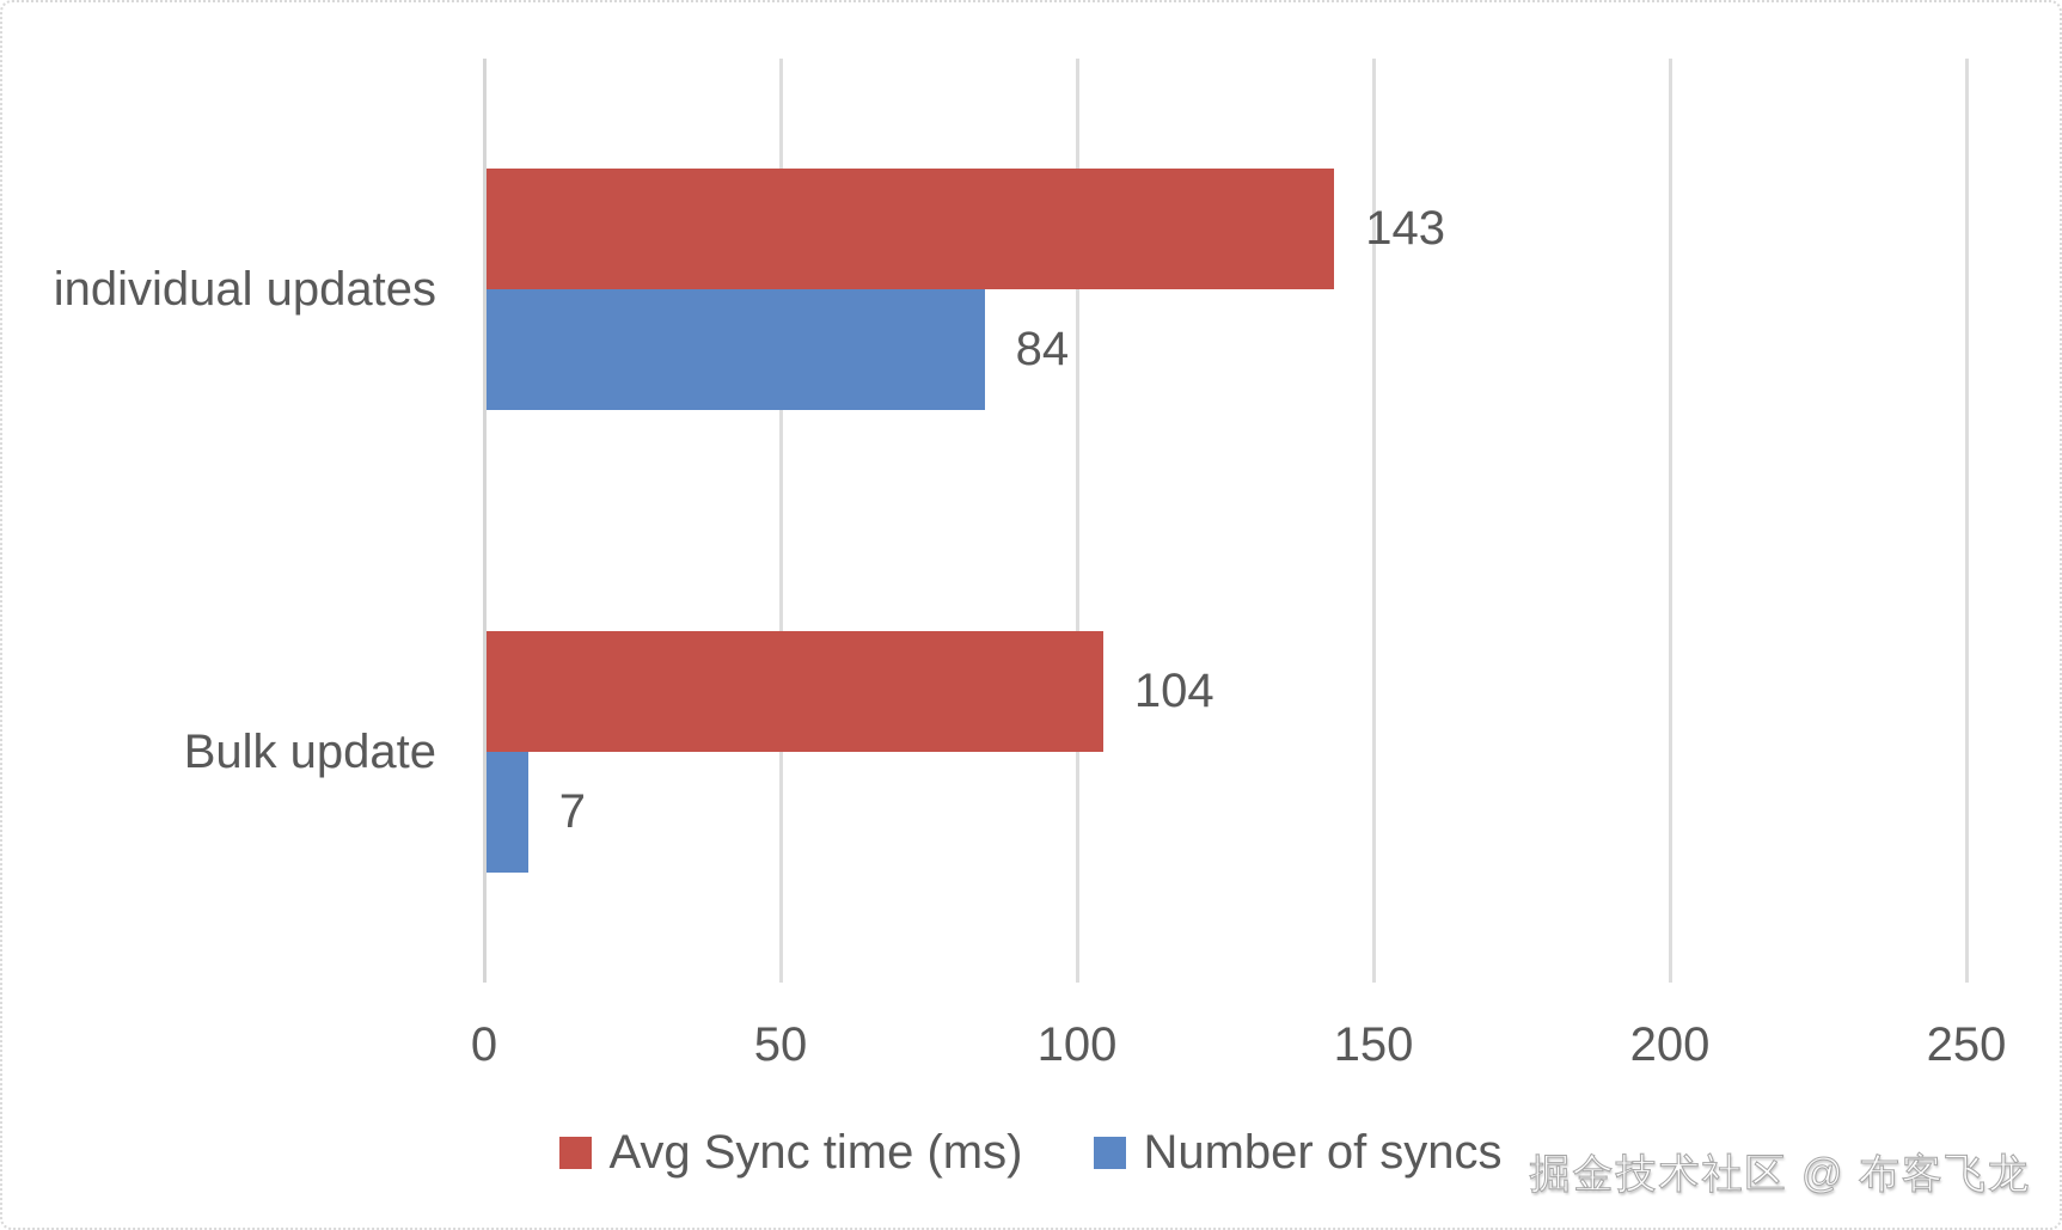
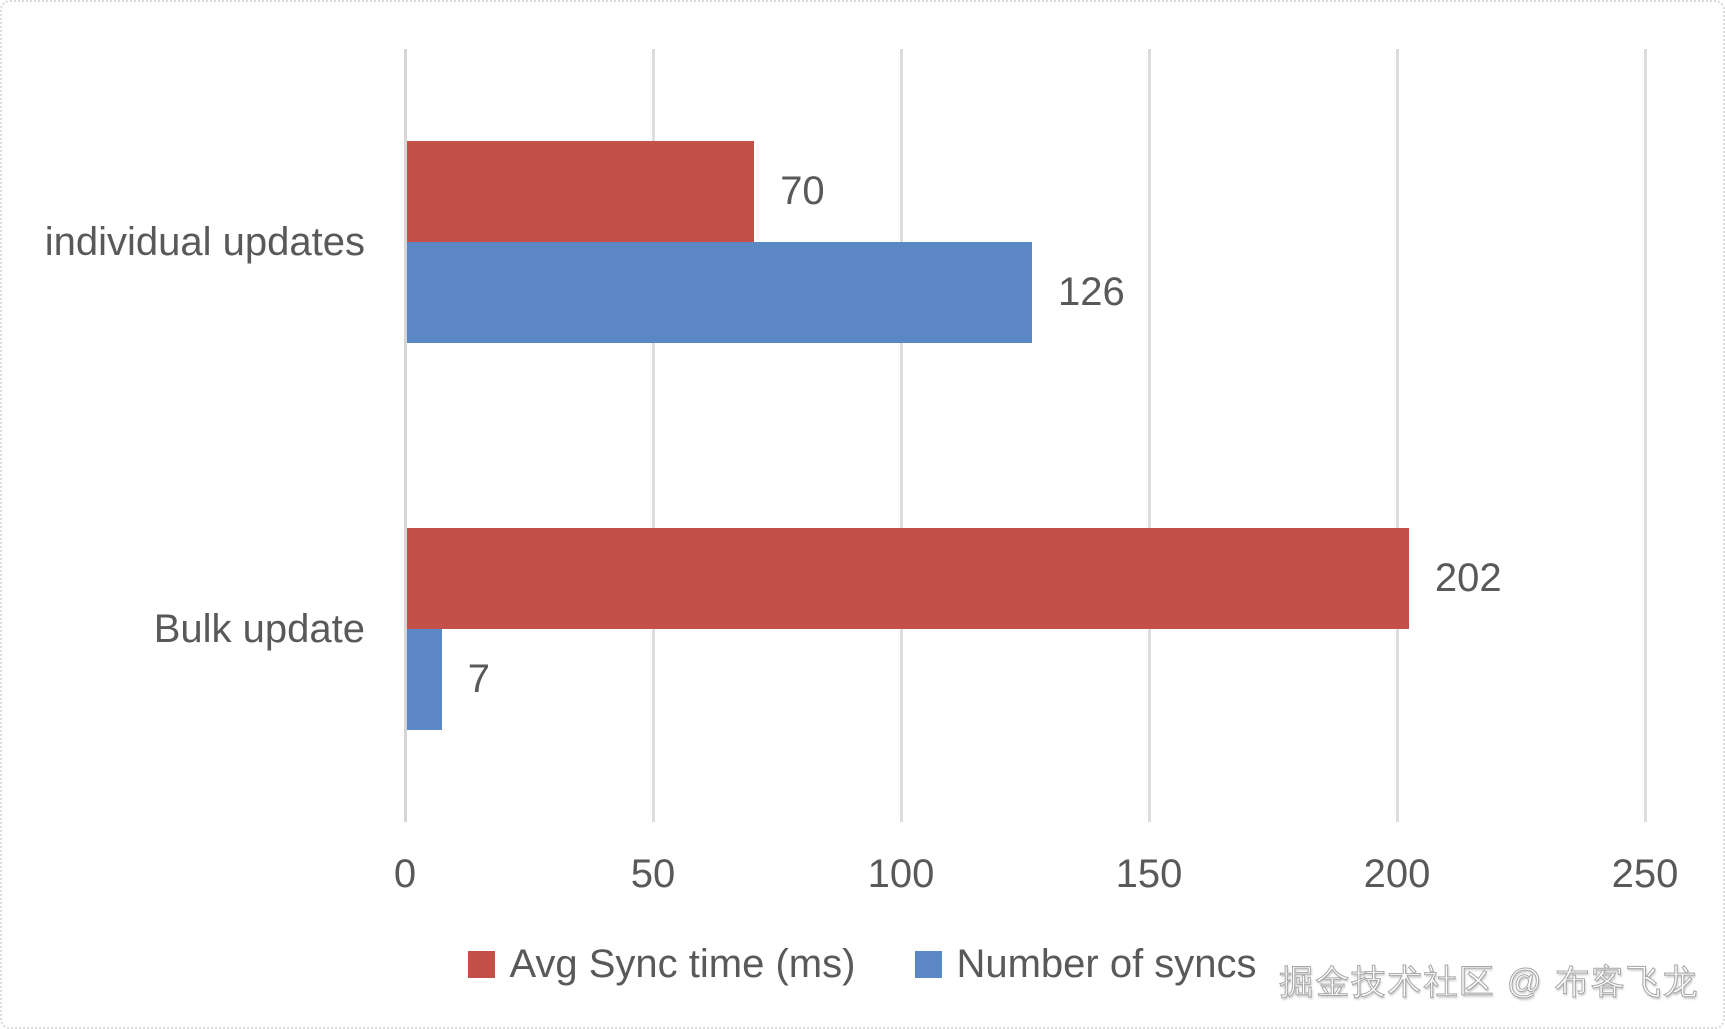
Avg Sync time (ms)/individual updates: 143 -> 70
Number of syncs/individual updates: 84 -> 126
Avg Sync time (ms)/Bulk update: 104 -> 202
